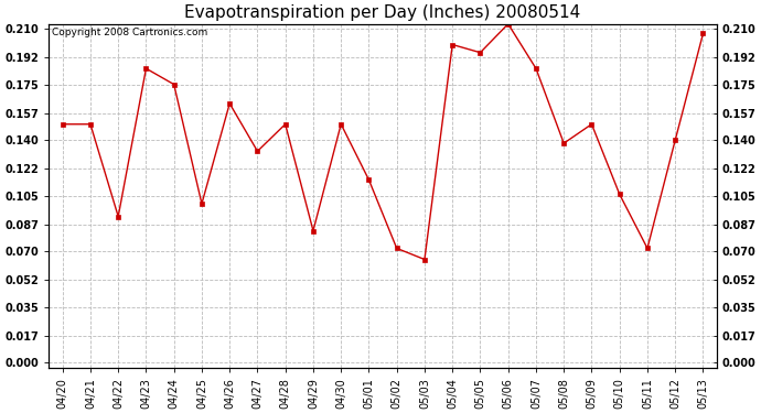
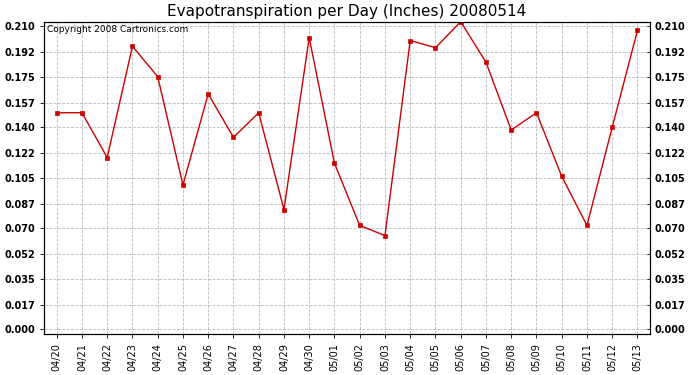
04/22: 0.092 -> 0.119
04/23: 0.185 -> 0.196
04/30: 0.150 -> 0.202
